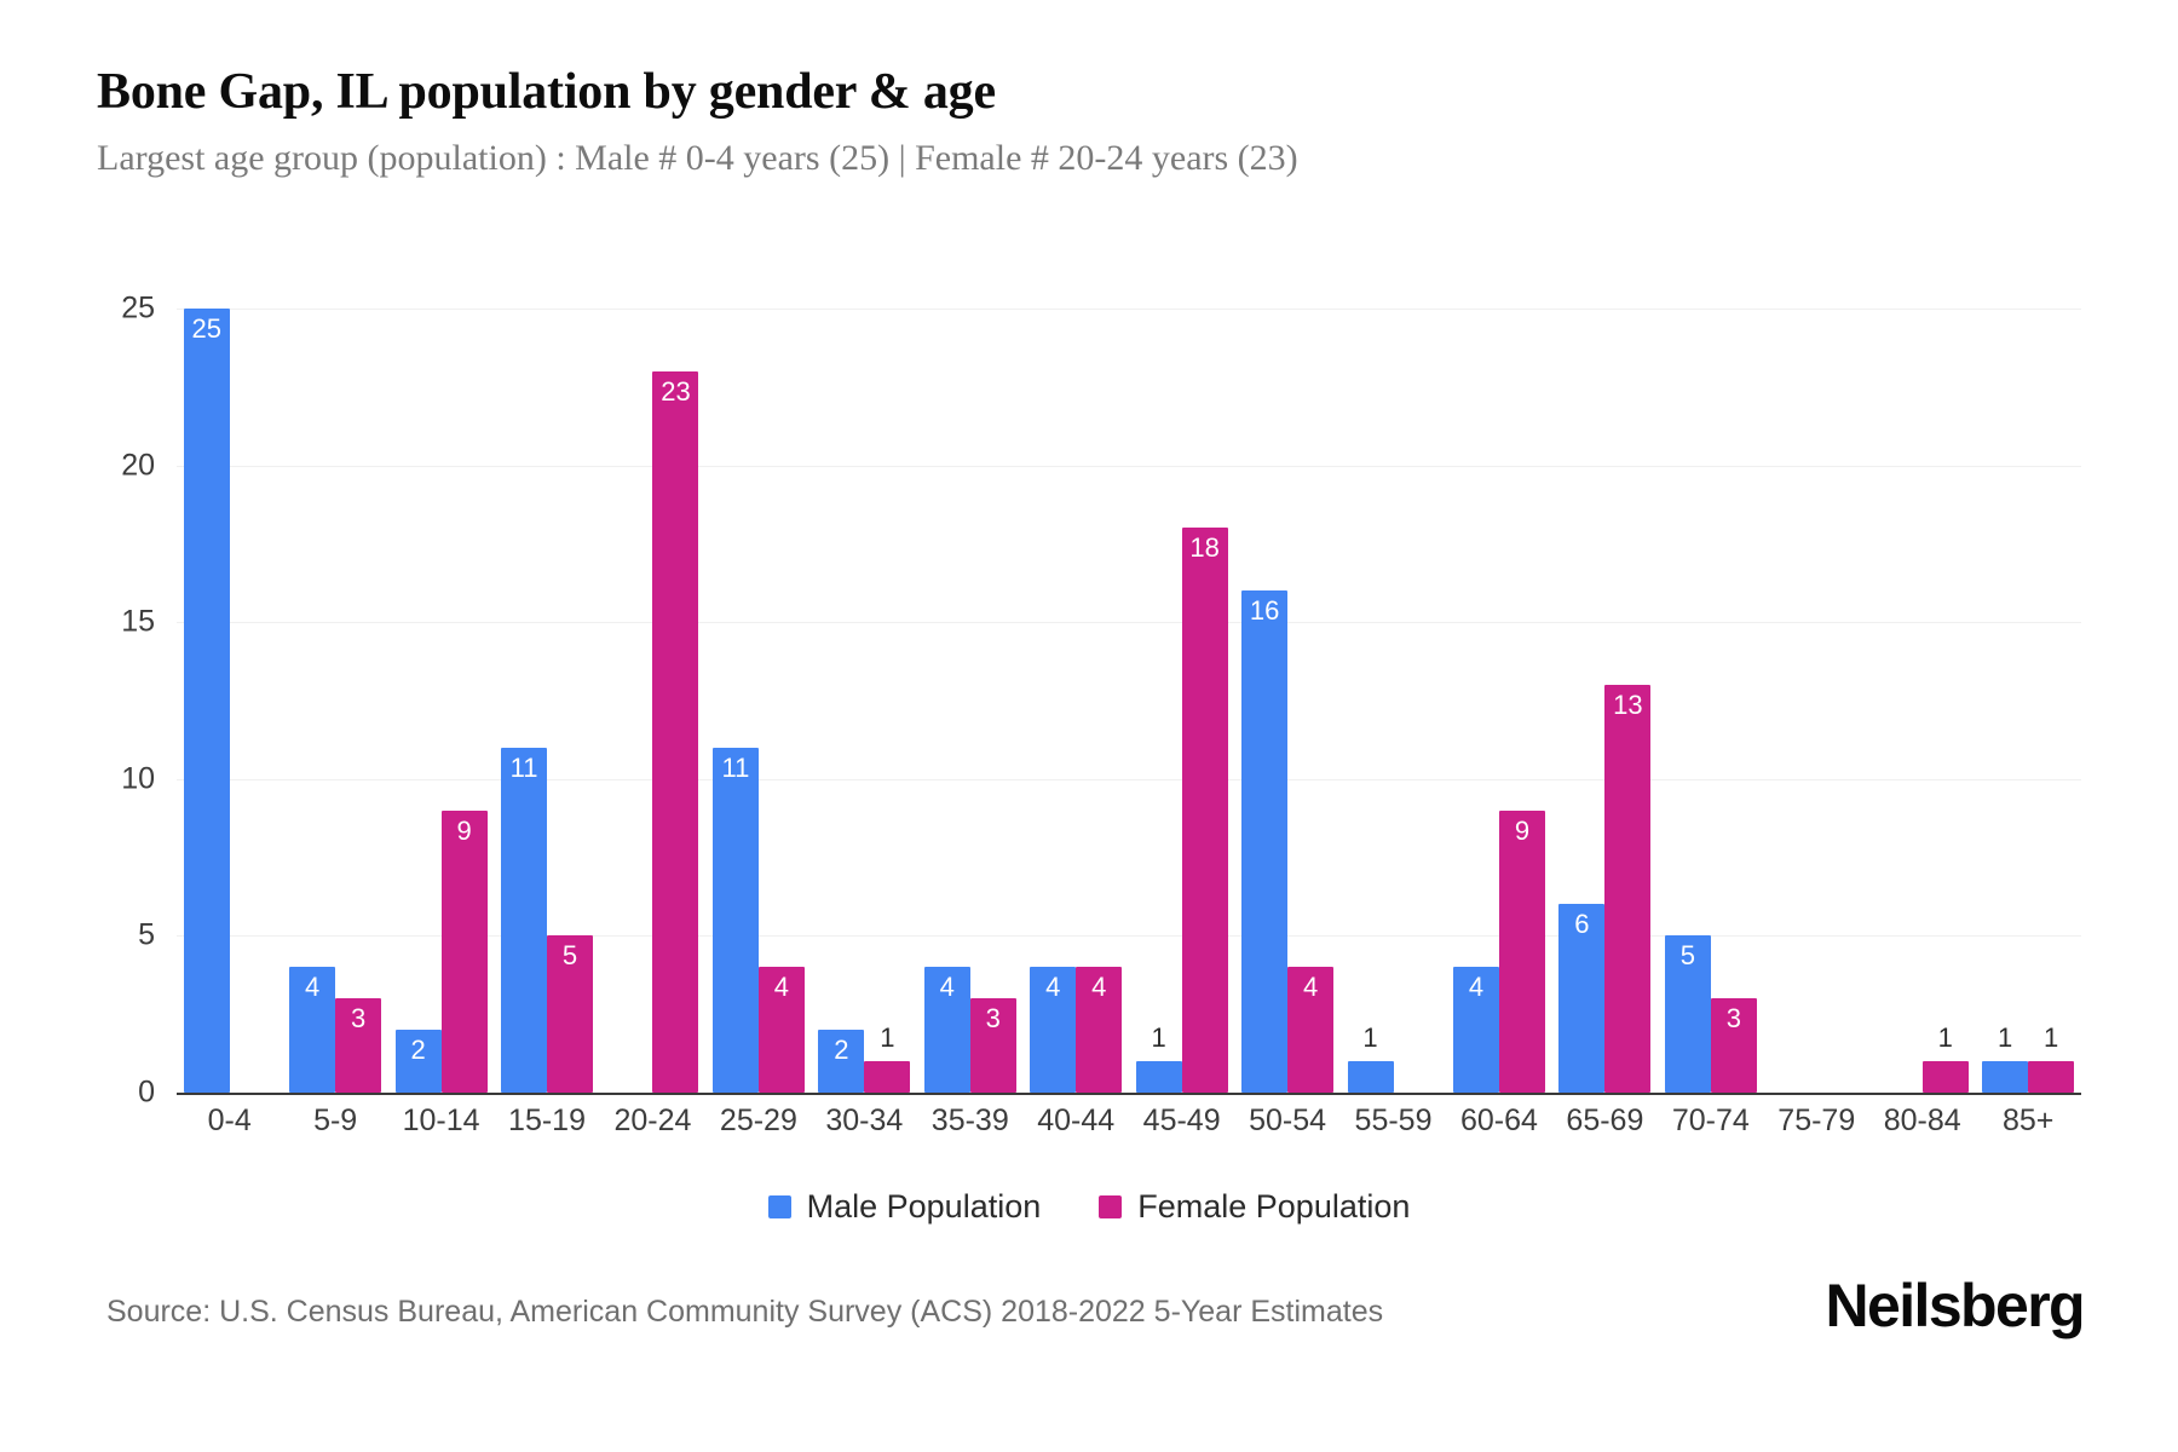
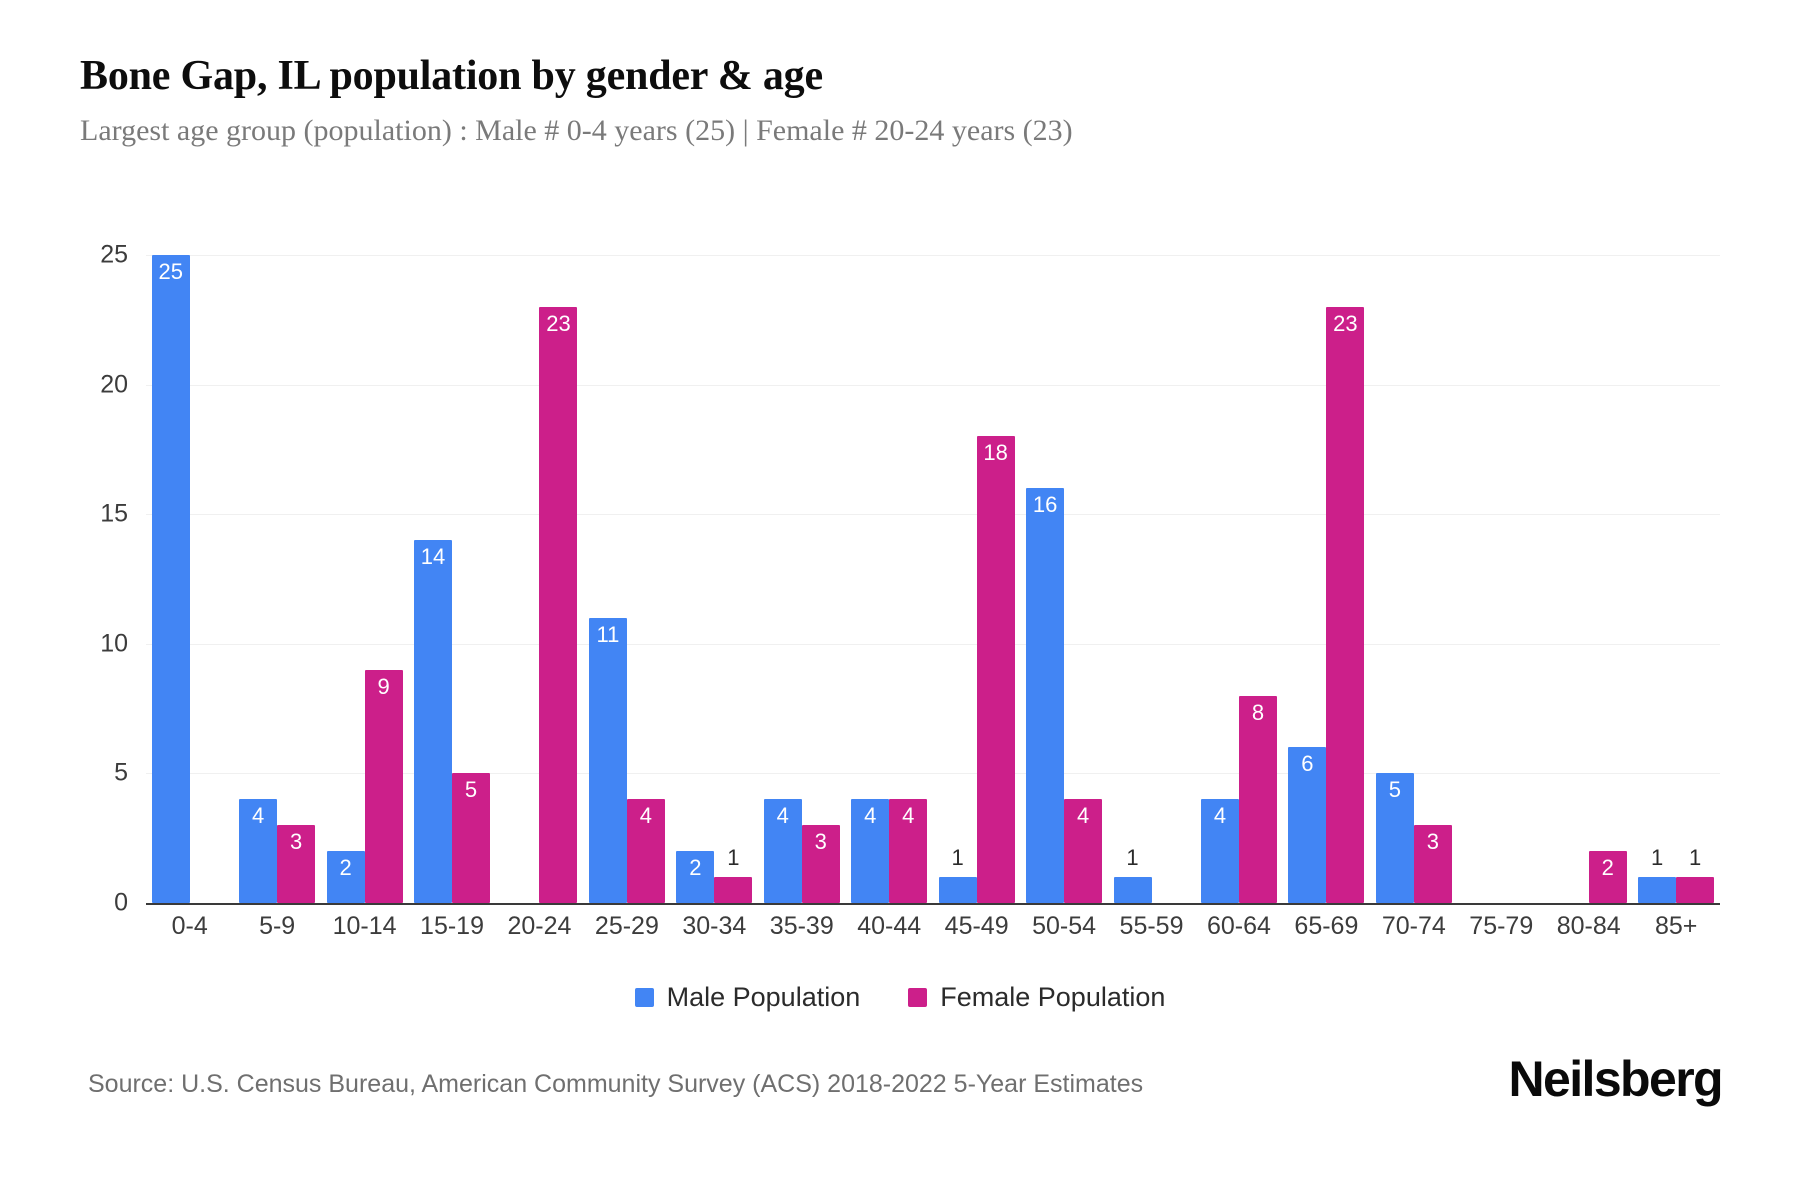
Male Population/15-19: 11 -> 14
Female Population/60-64: 9 -> 8
Female Population/65-69: 13 -> 23
Female Population/80-84: 1 -> 2
